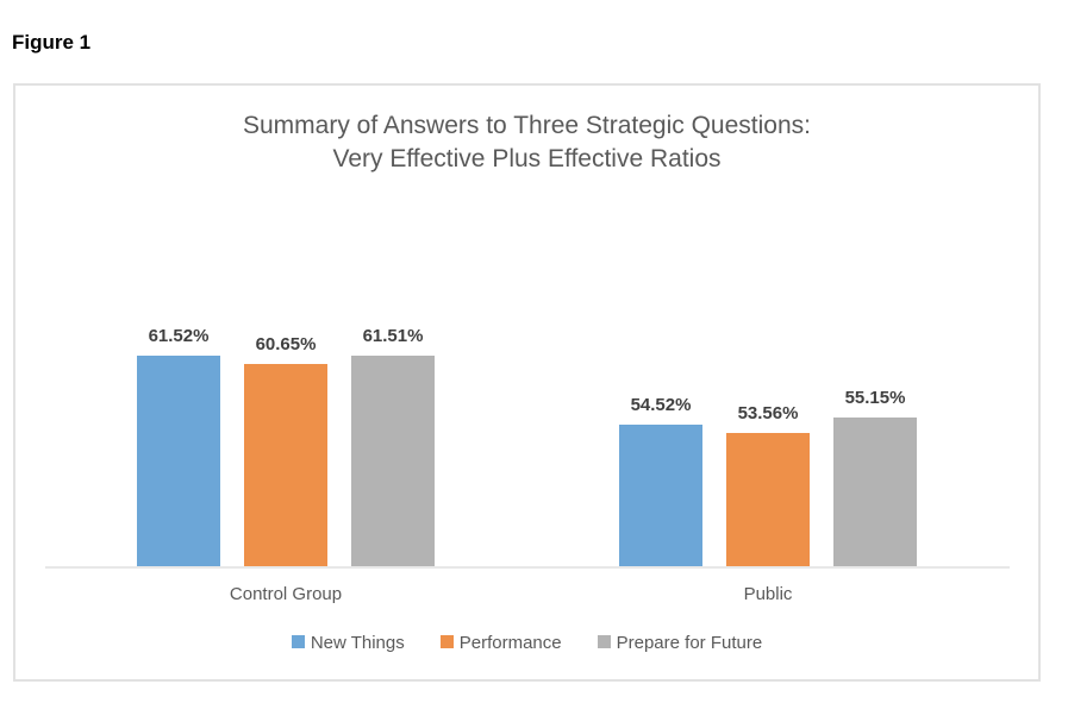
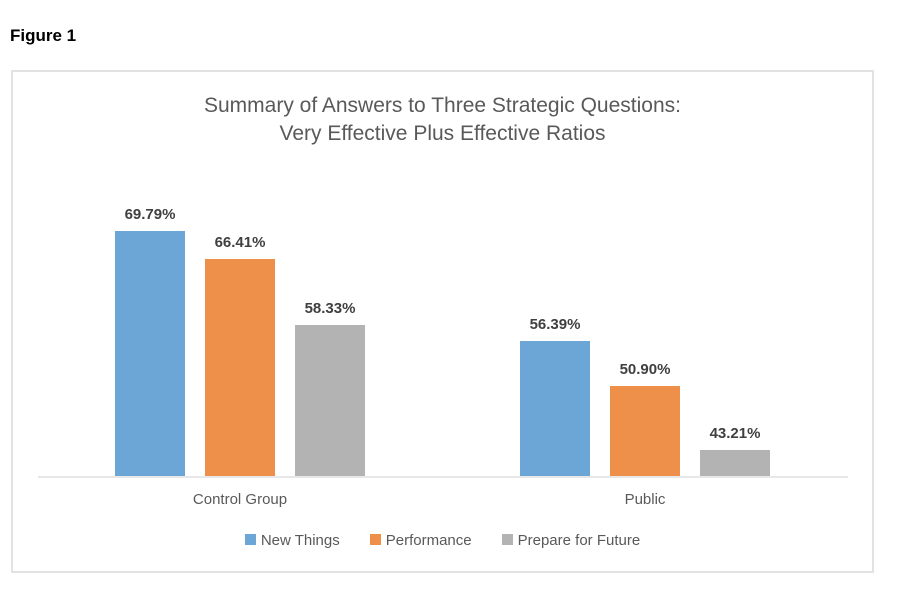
New Things/Control Group: 61.52% -> 69.79%
Performance/Control Group: 60.65% -> 66.41%
Prepare for Future/Control Group: 61.51% -> 58.33%
New Things/Public: 54.52% -> 56.39%
Performance/Public: 53.56% -> 50.90%
Prepare for Future/Public: 55.15% -> 43.21%
